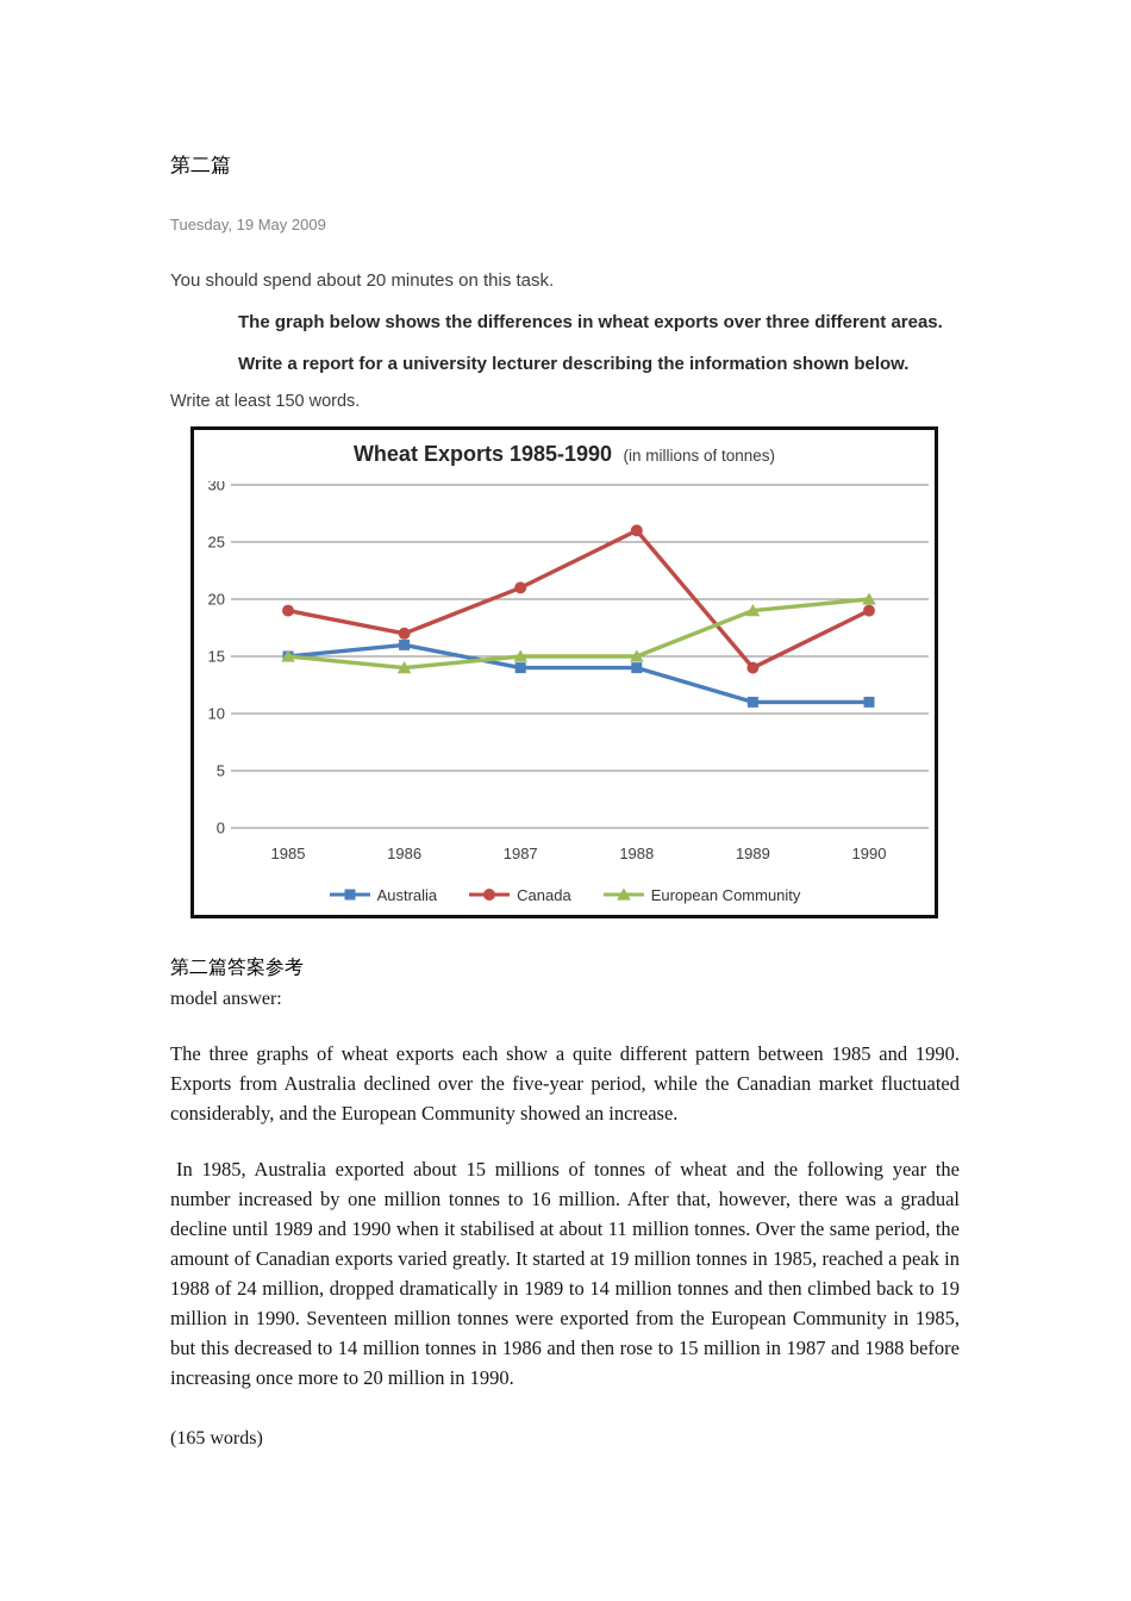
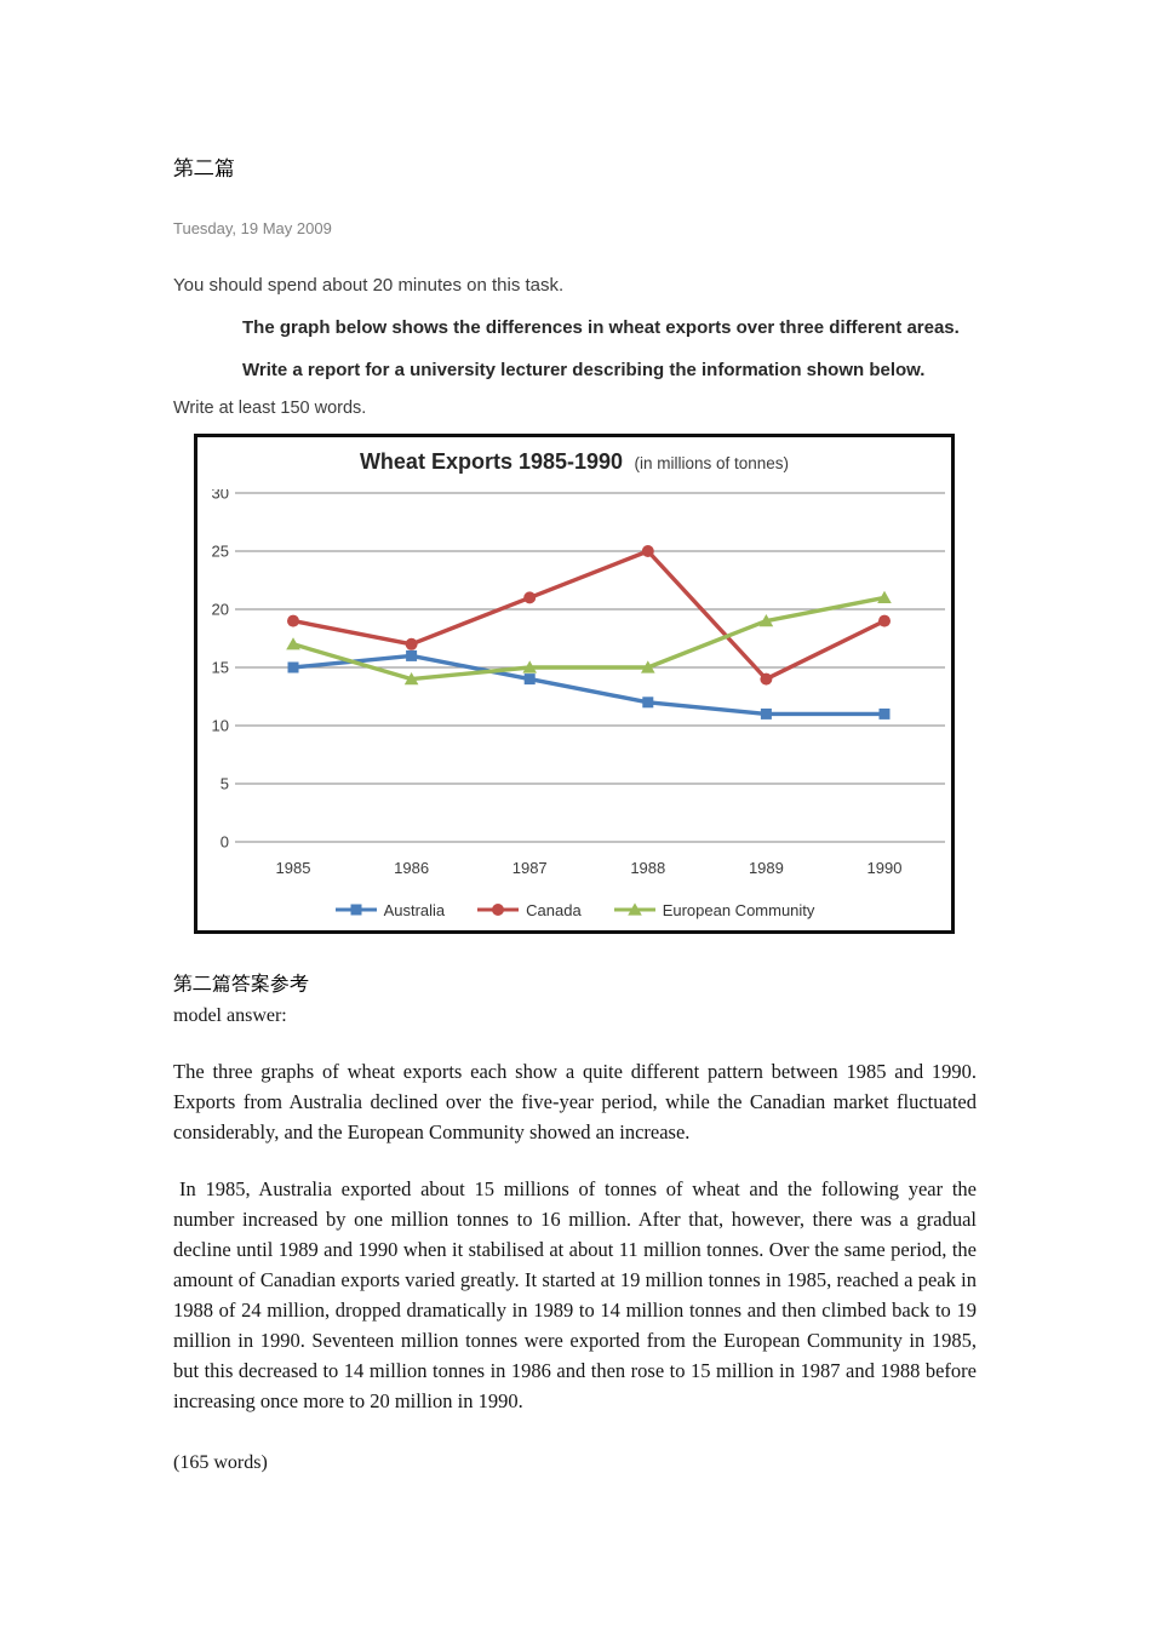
European Community/1985: 15 -> 17
Australia/1988: 14 -> 12
Canada/1988: 26 -> 25
European Community/1990: 20 -> 21
